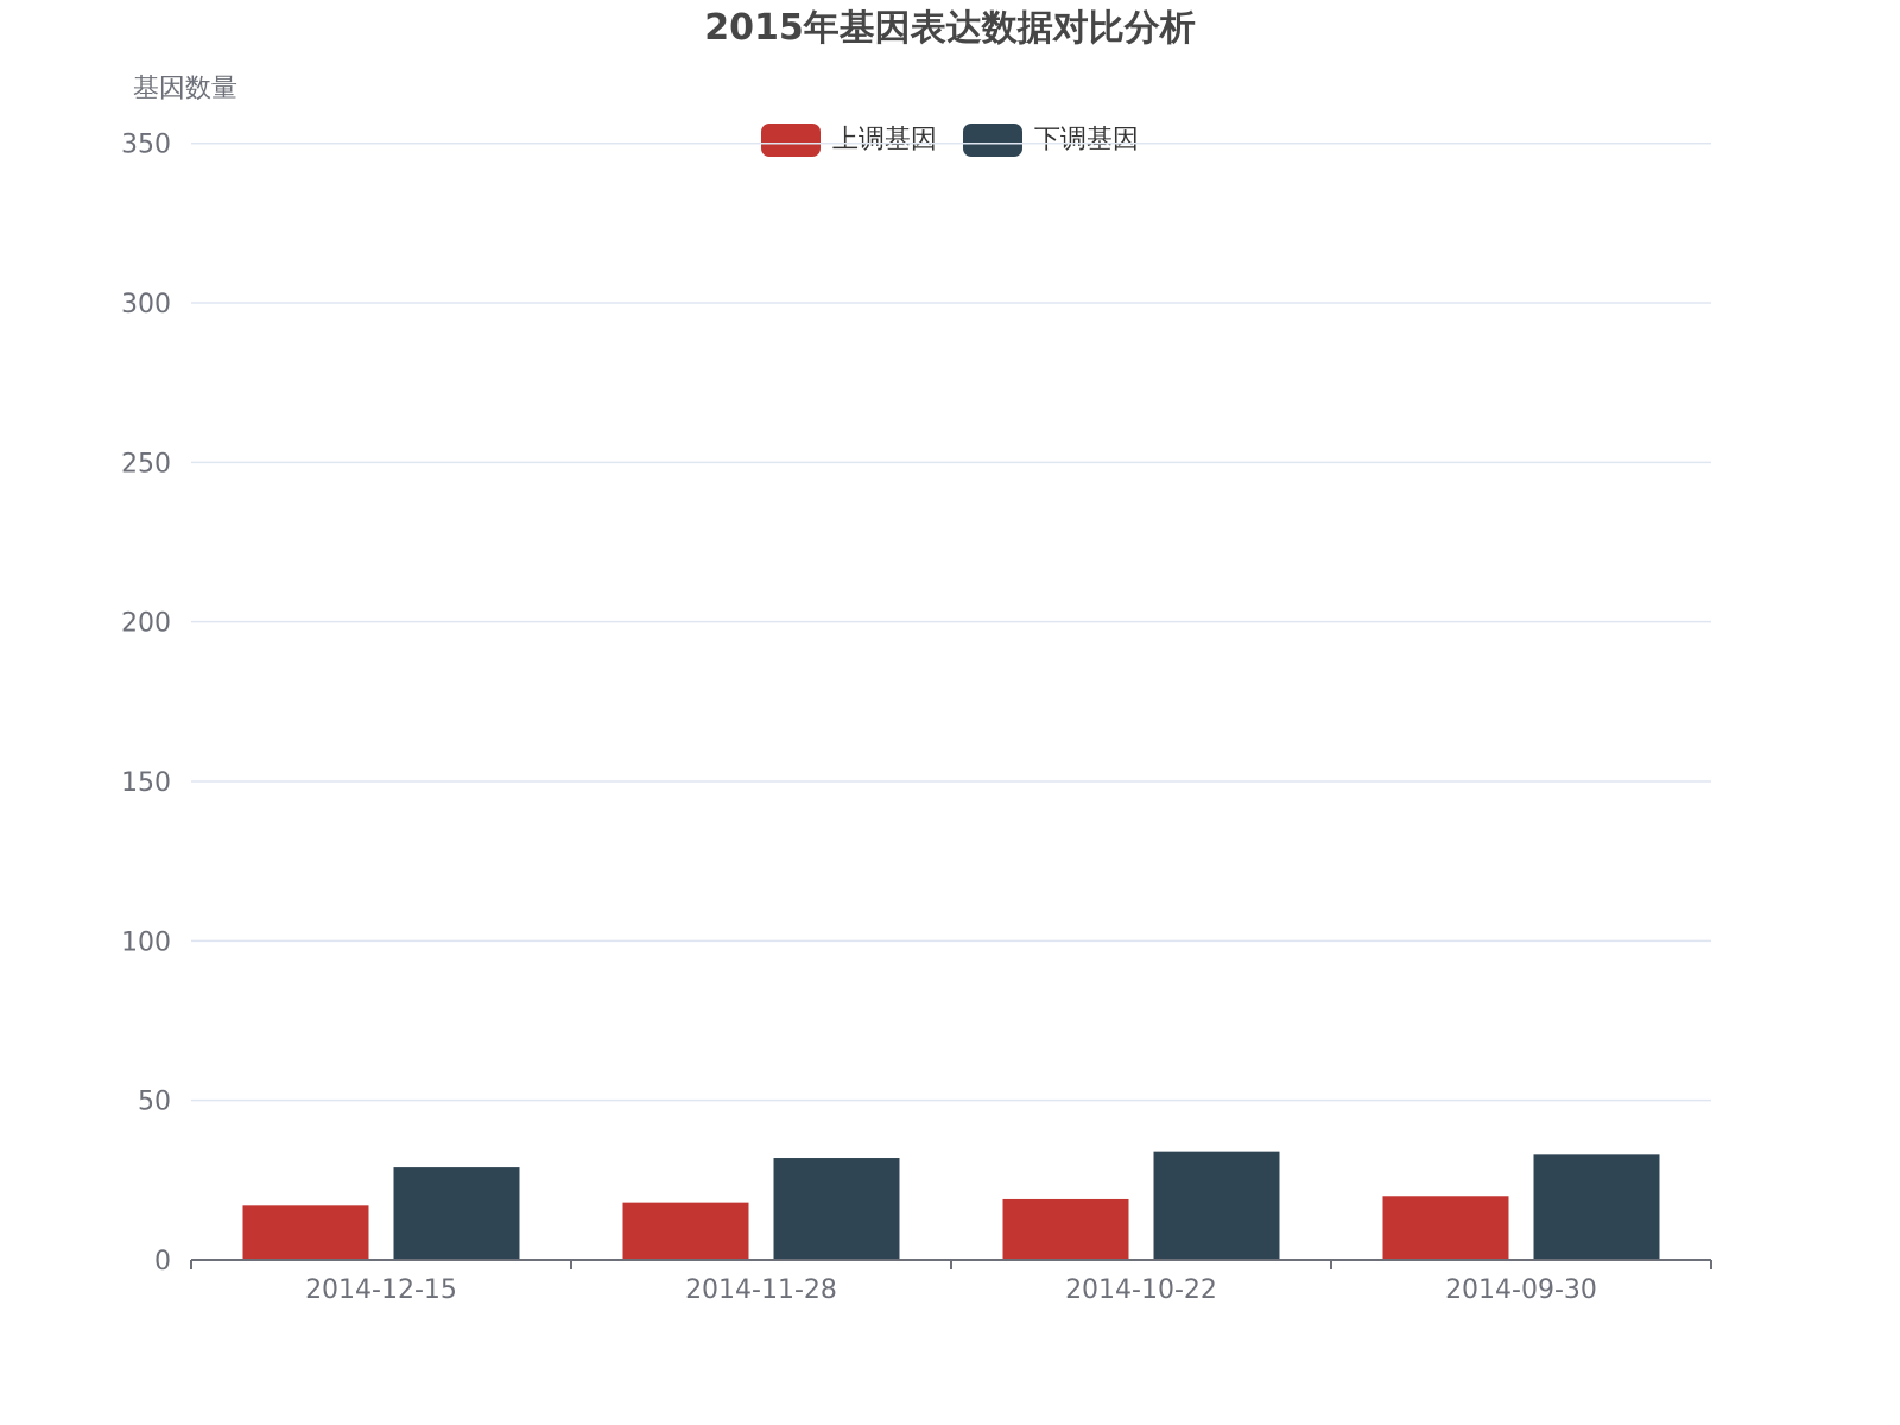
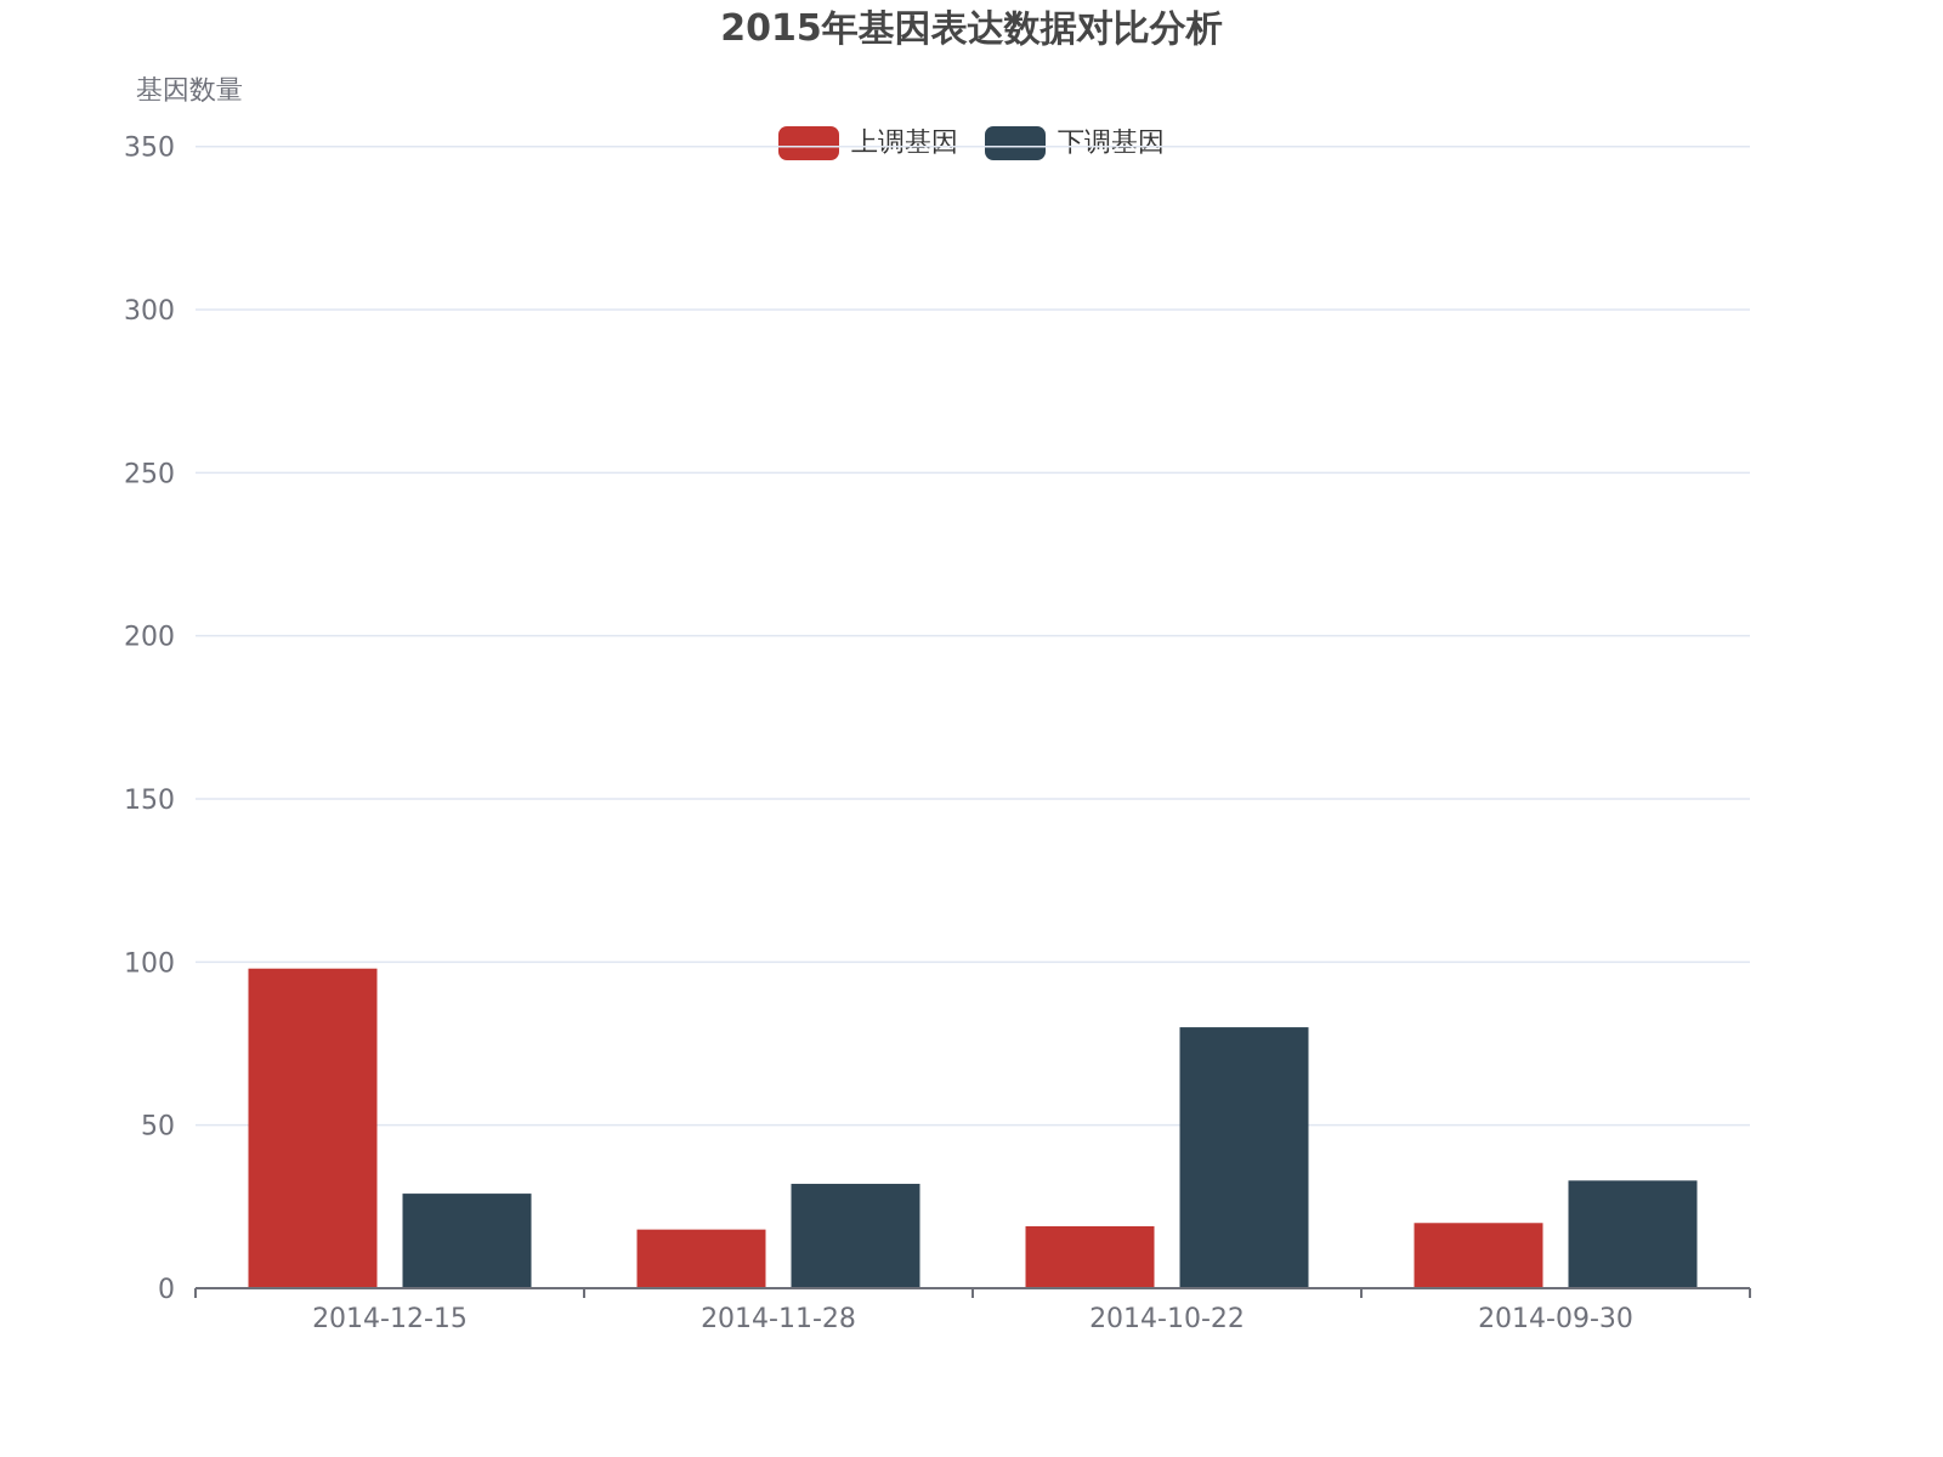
上调基因/2014-12-15: 17 -> 98
下调基因/2014-10-22: 34 -> 80
